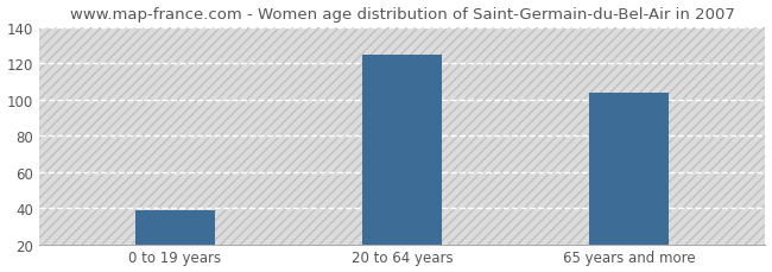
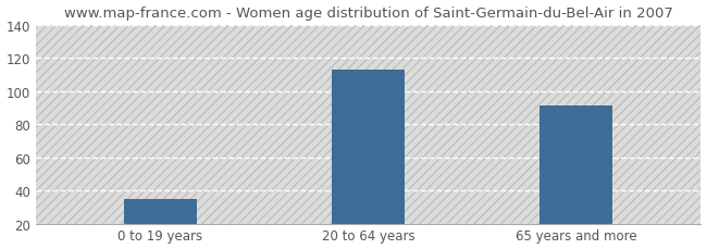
0 to 19 years: 39 -> 35
20 to 64 years: 125 -> 113
65 years and more: 104 -> 91
